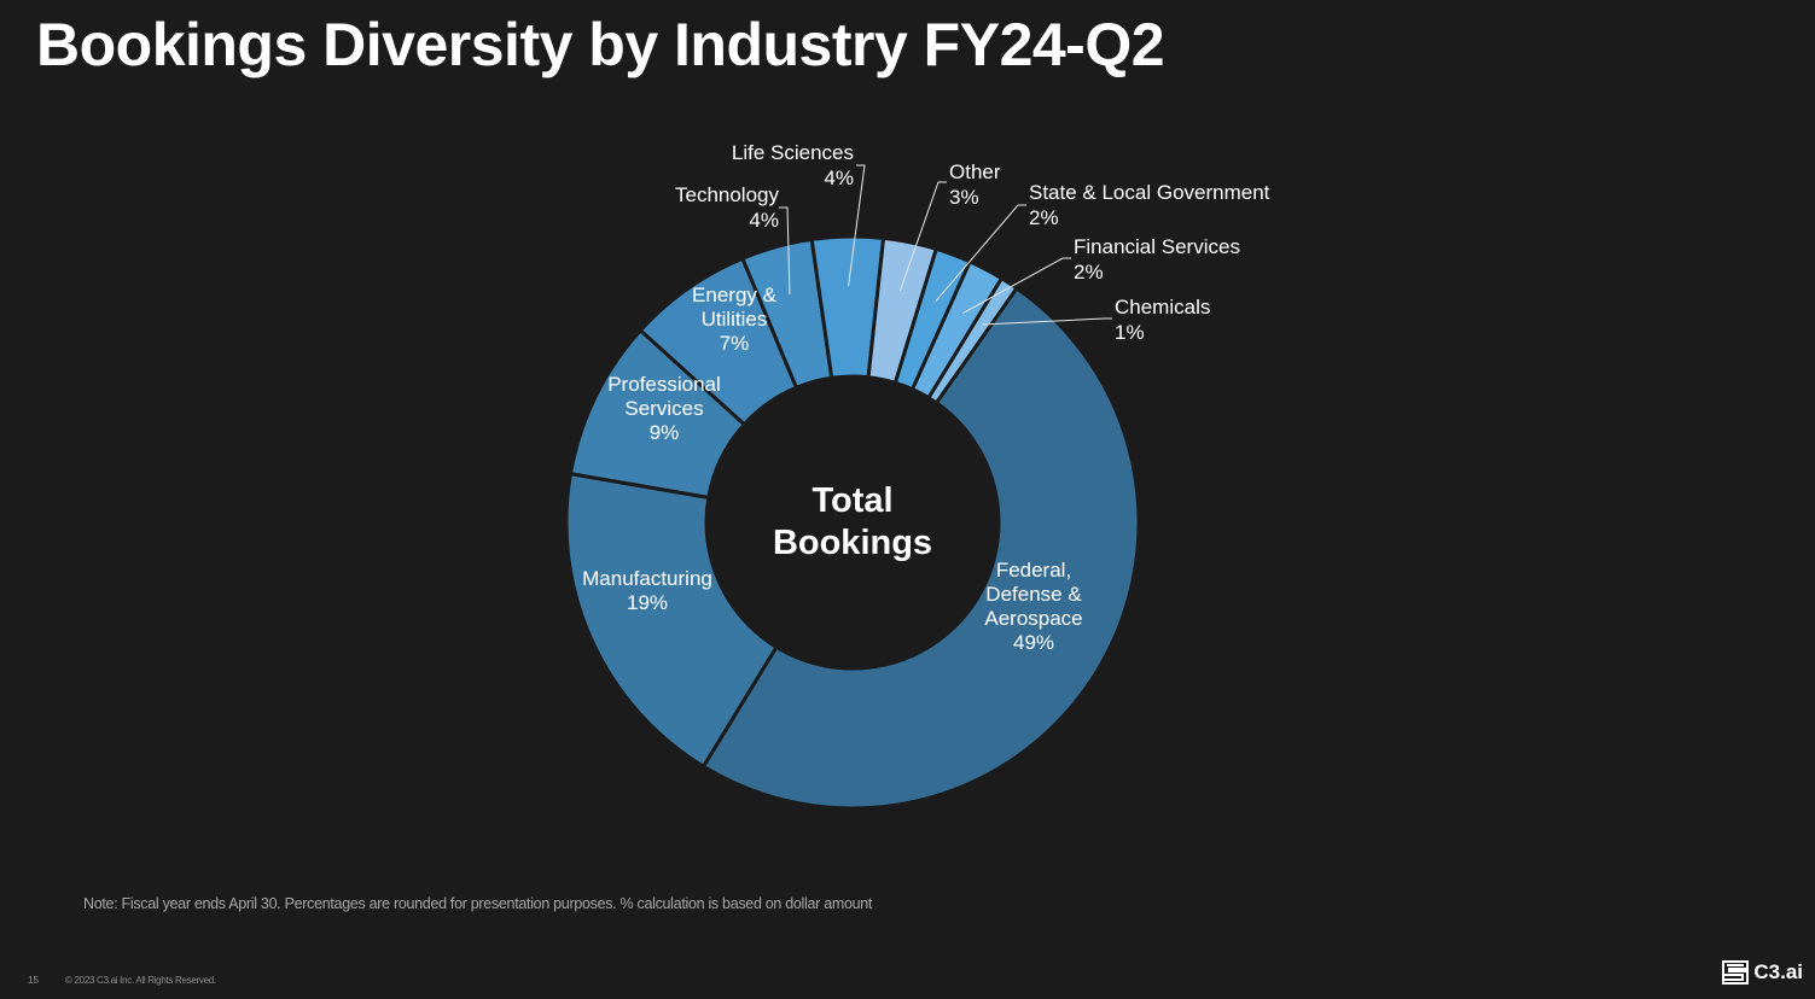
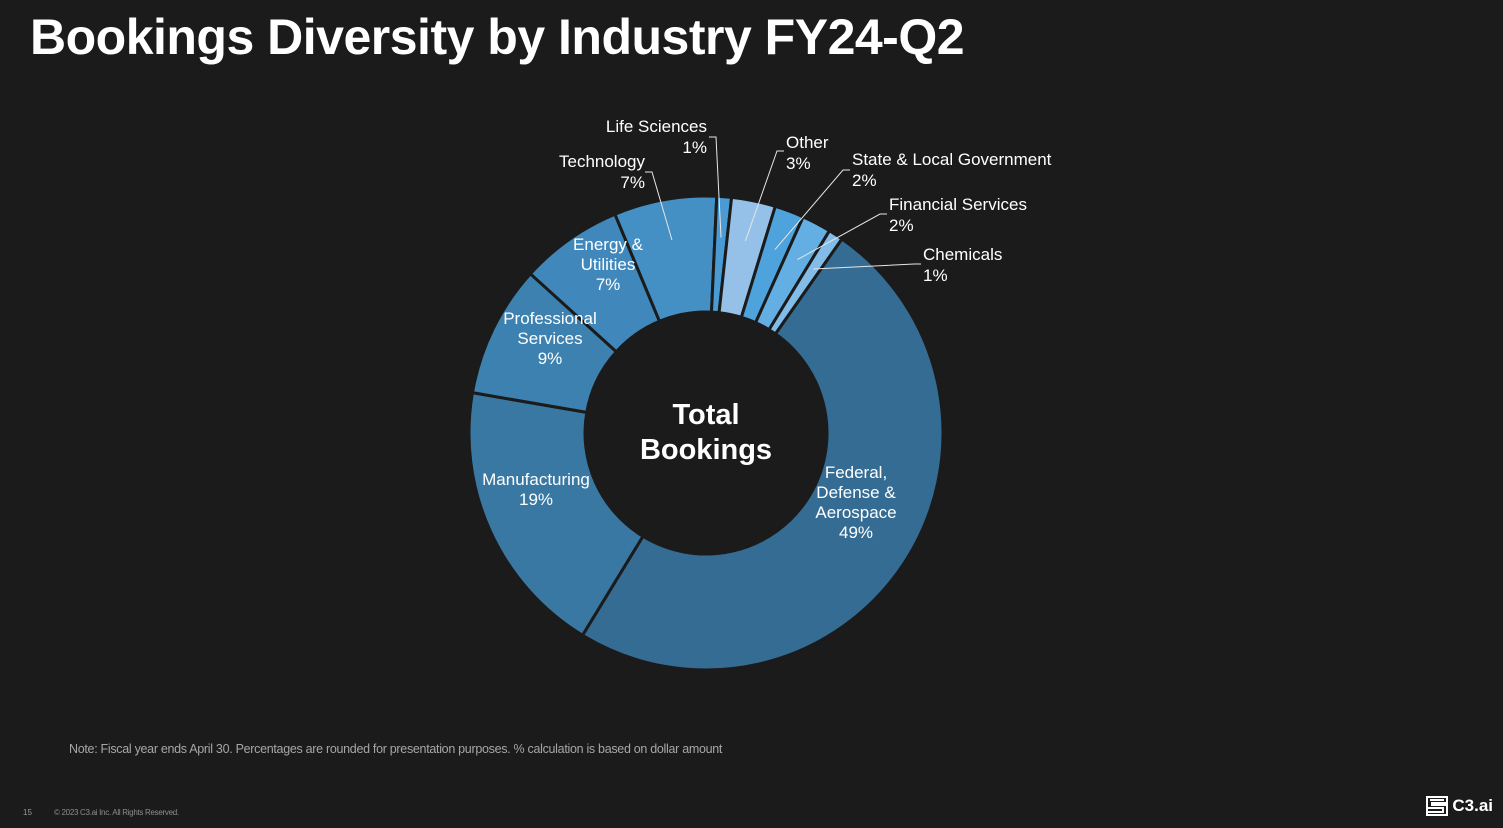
Technology: 4% -> 7%
Life Sciences: 4% -> 1%
